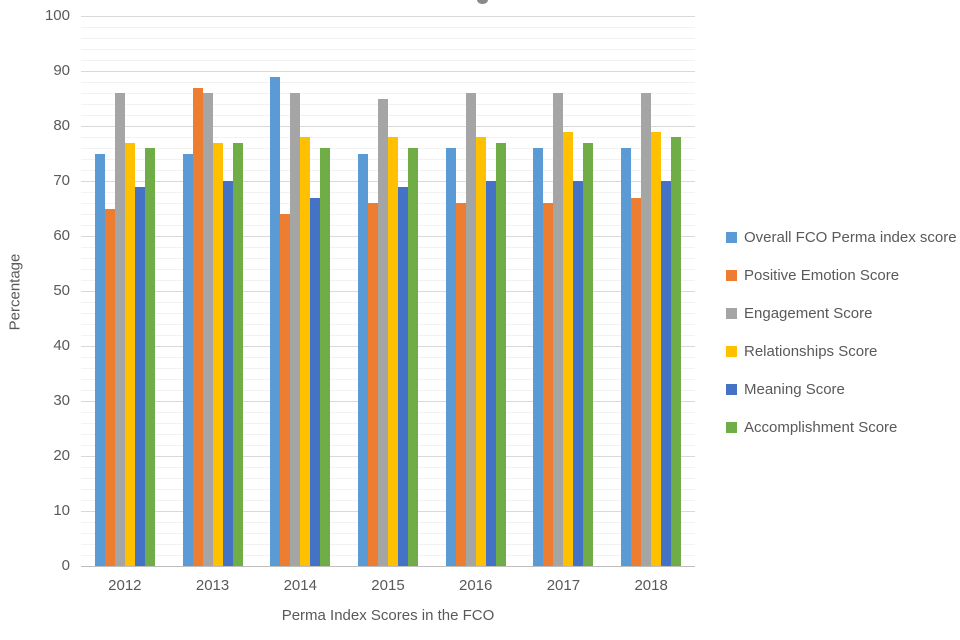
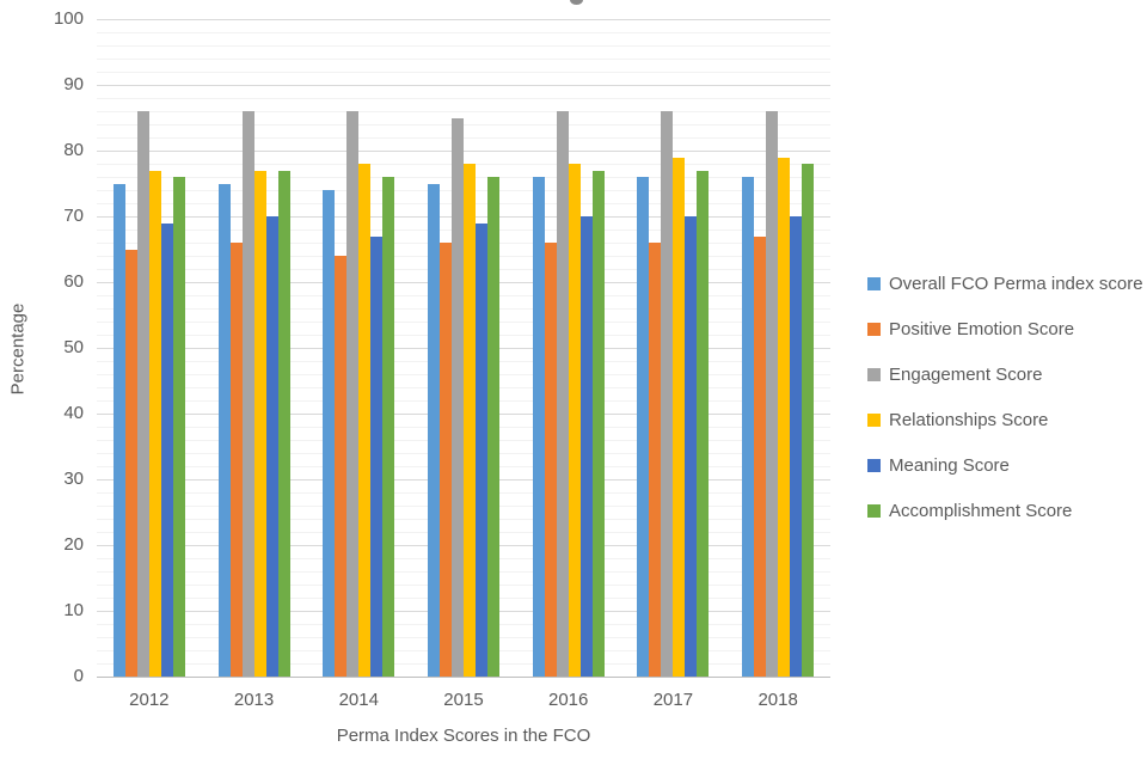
Positive Emotion Score/2013: 87 -> 66
Overall FCO Perma index score/2014: 89 -> 74
